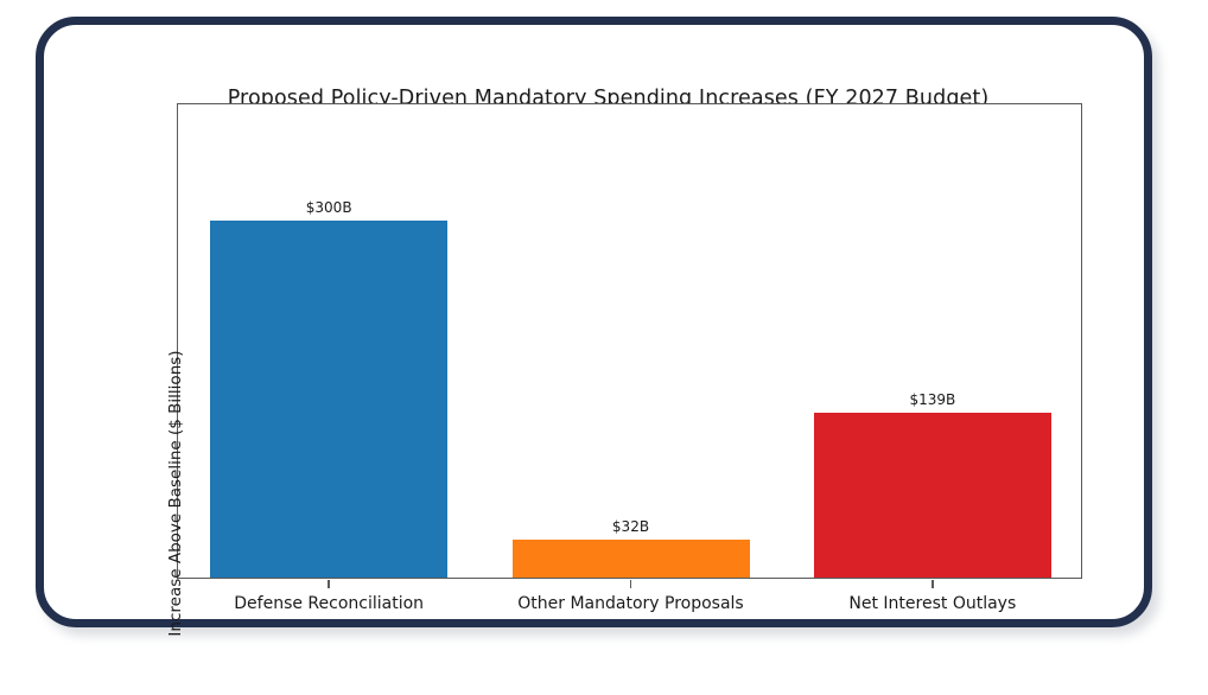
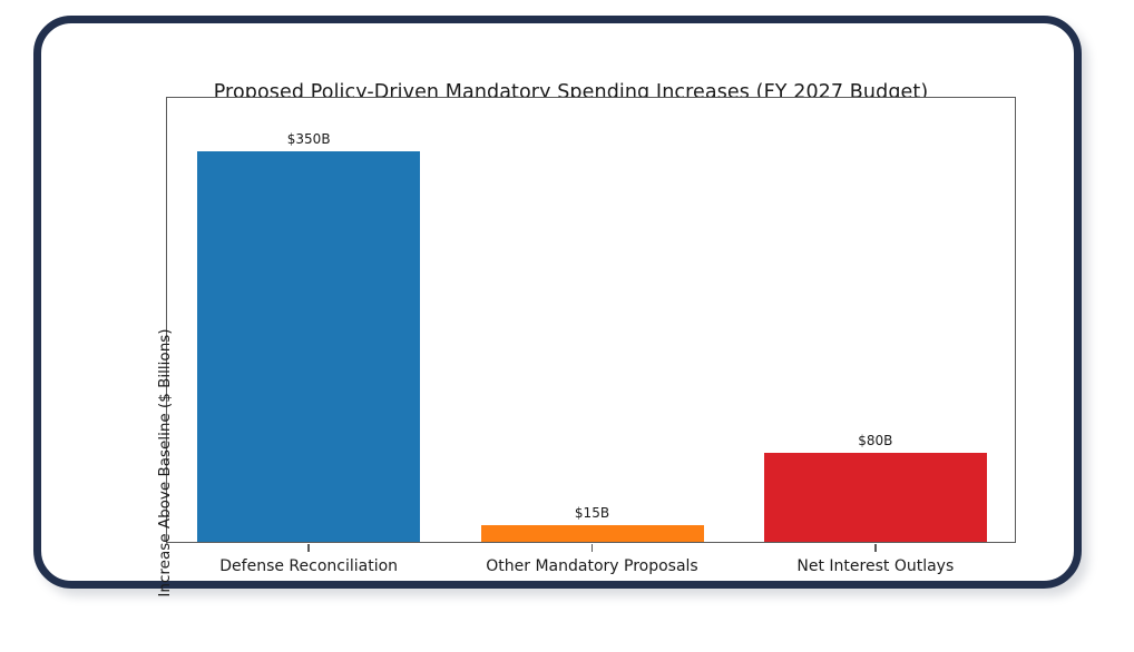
Defense Reconciliation: $300B -> $350B
Other Mandatory Proposals: $32B -> $15B
Net Interest Outlays: $139B -> $80B
